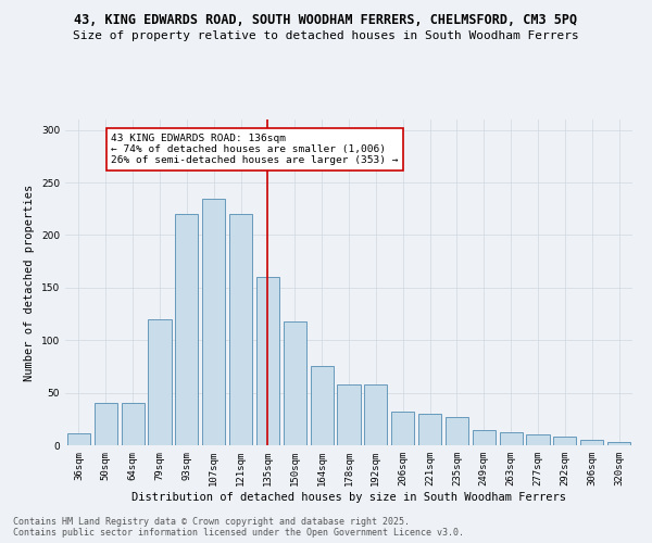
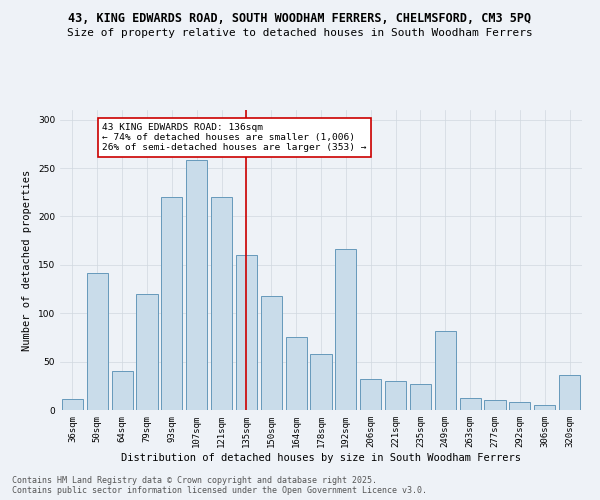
50sqm: 40 -> 142
107sqm: 235 -> 258
192sqm: 58 -> 166
249sqm: 14 -> 82
320sqm: 3 -> 36
